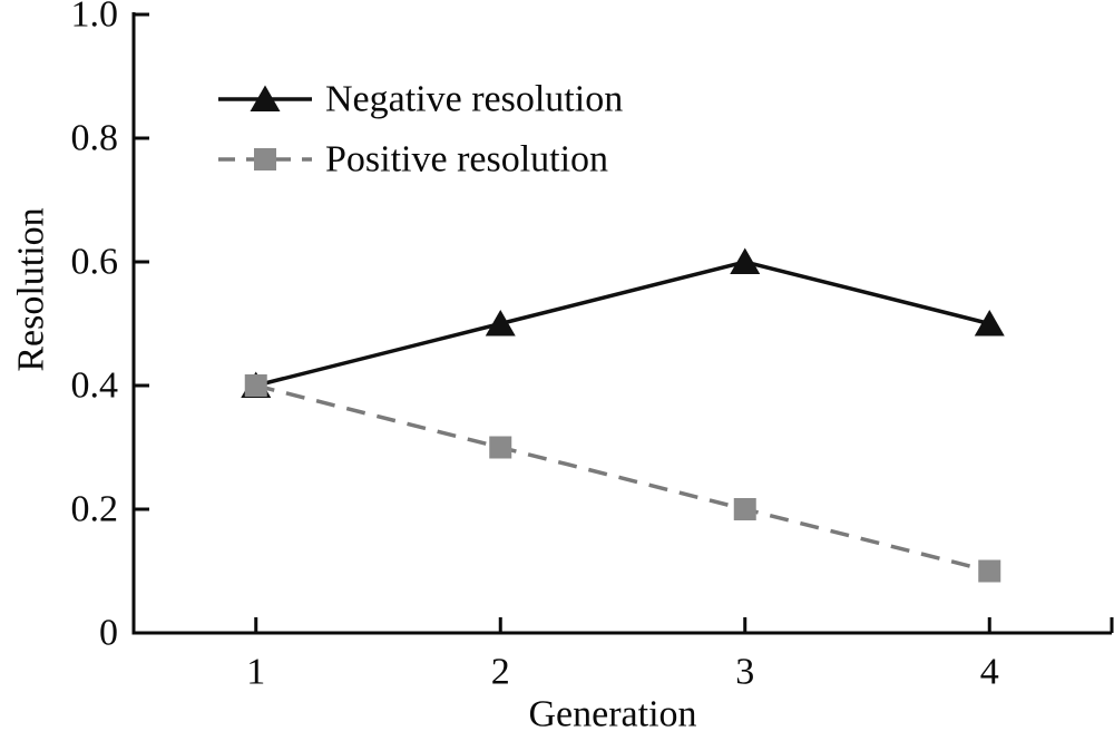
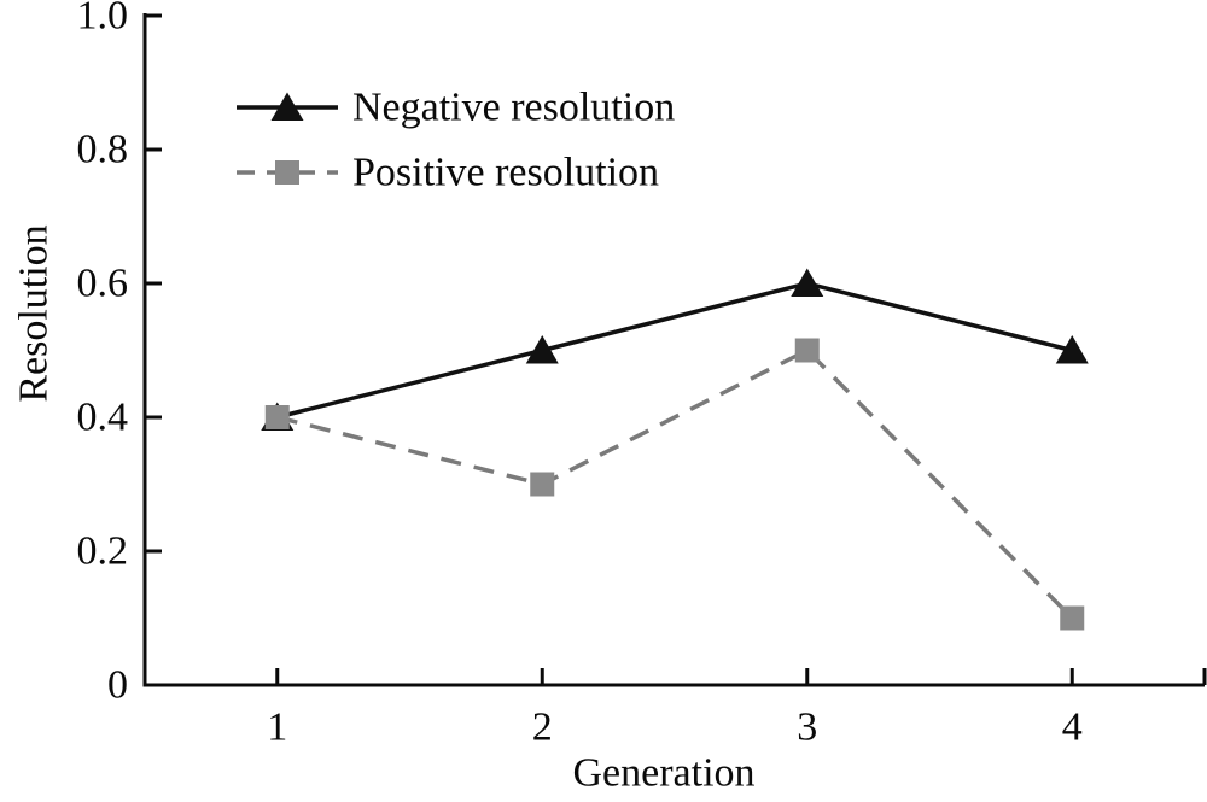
Positive resolution/3: 0.2 -> 0.5
